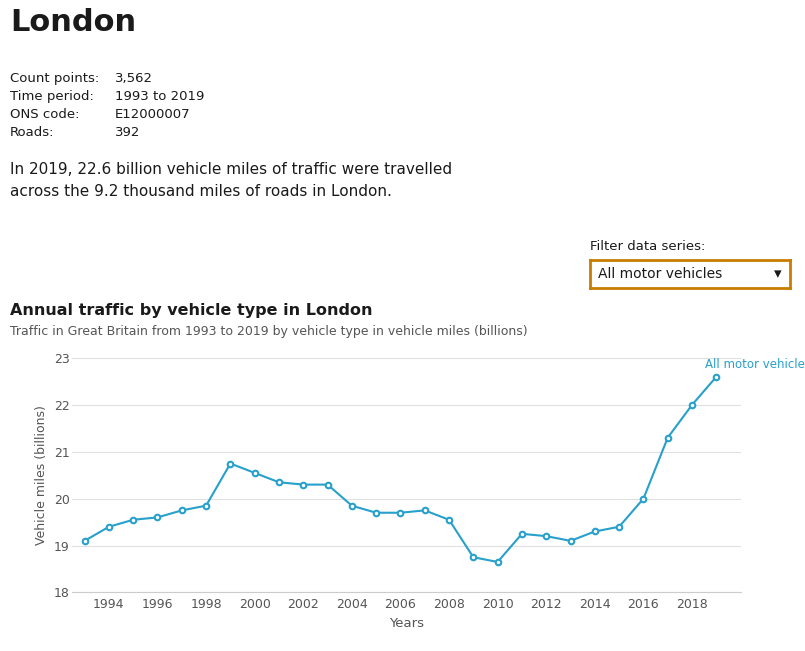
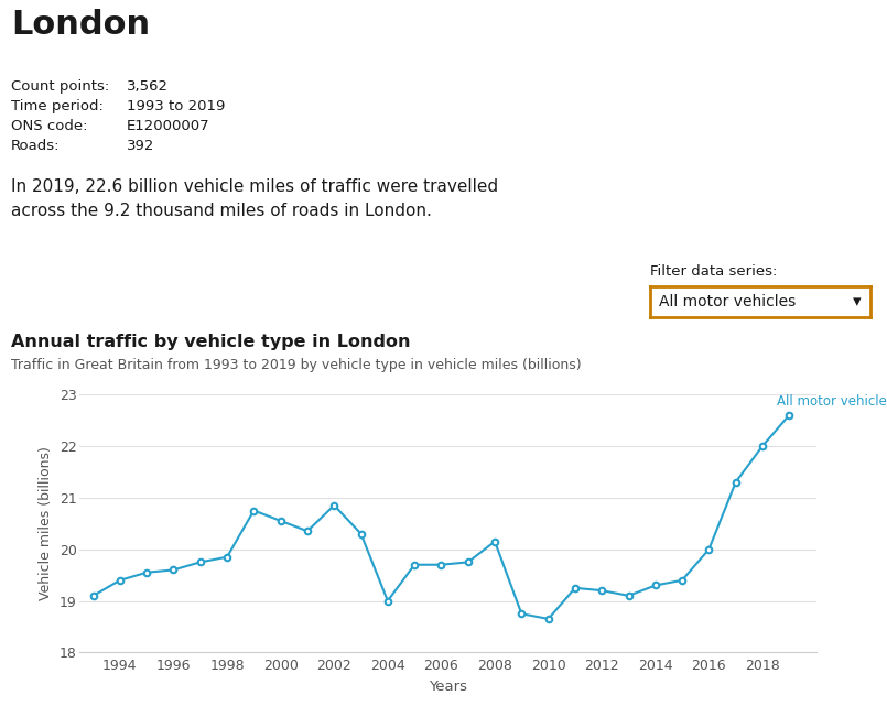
2002: 20.30 -> 20.85
2004: 19.85 -> 19.00
2008: 19.55 -> 20.15
